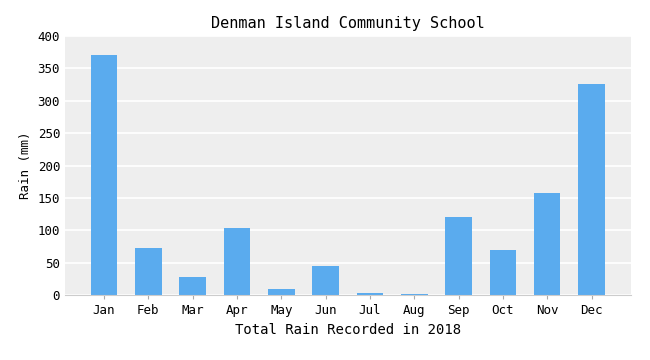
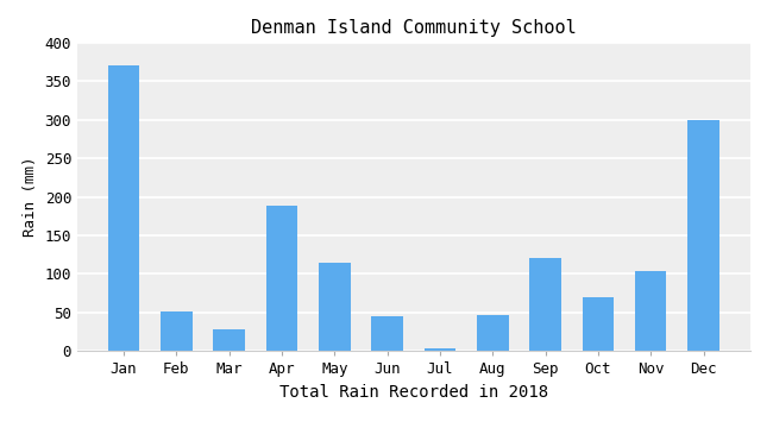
Feb: 73 -> 52
Apr: 104 -> 188
May: 9 -> 114
Aug: 2 -> 46
Nov: 158 -> 104
Dec: 326 -> 300
